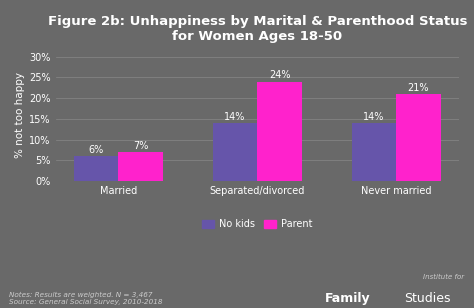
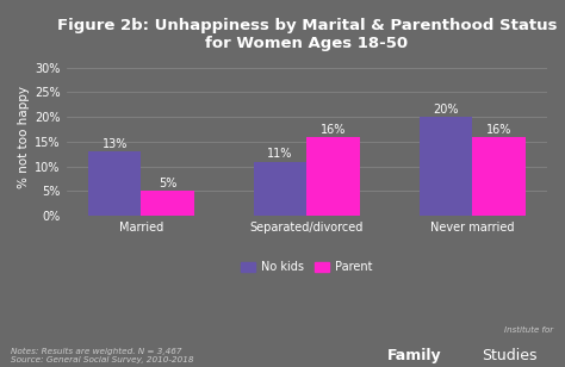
No kids/Married: 6% -> 13%
Parent/Married: 7% -> 5%
No kids/Separated/divorced: 14% -> 11%
Parent/Separated/divorced: 24% -> 16%
No kids/Never married: 14% -> 20%
Parent/Never married: 21% -> 16%
